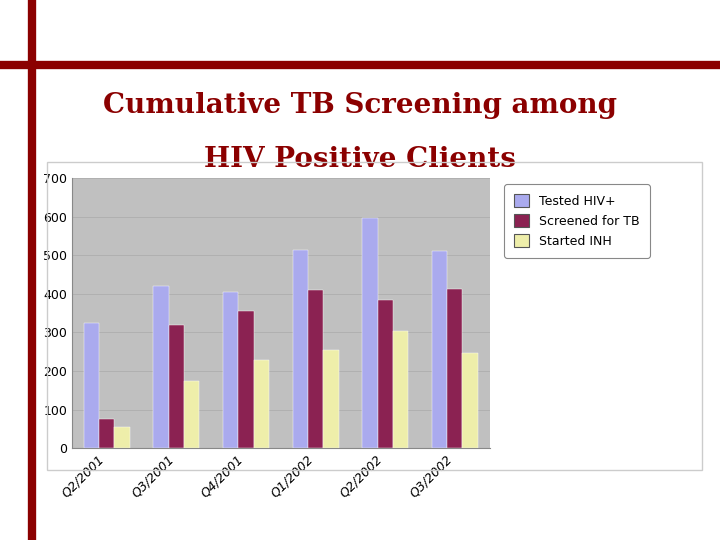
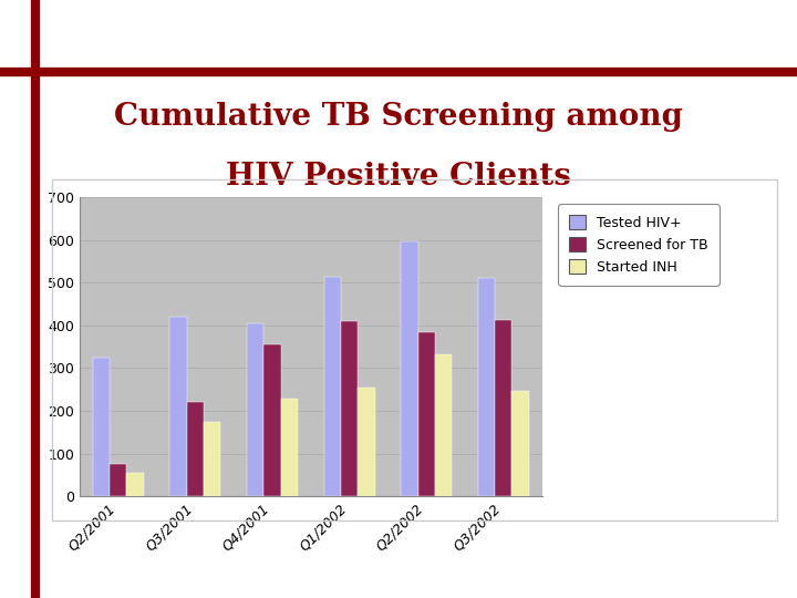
Screened for TB/Q3/2001: 320 -> 220
Started INH/Q2/2002: 305 -> 332
